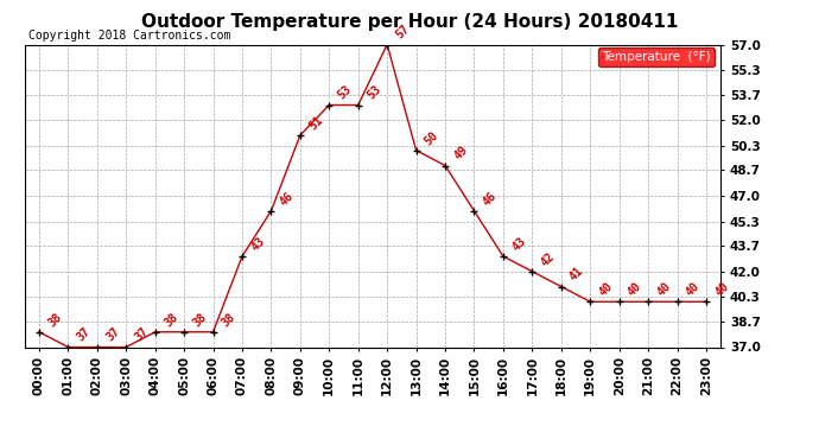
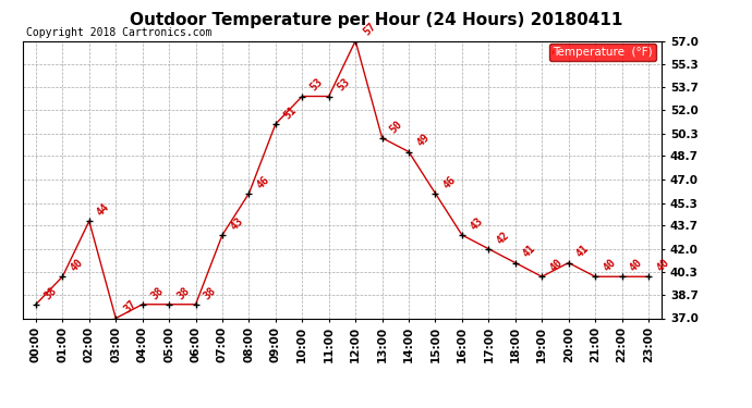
01:00: 37 -> 40
02:00: 37 -> 44
20:00: 40 -> 41
